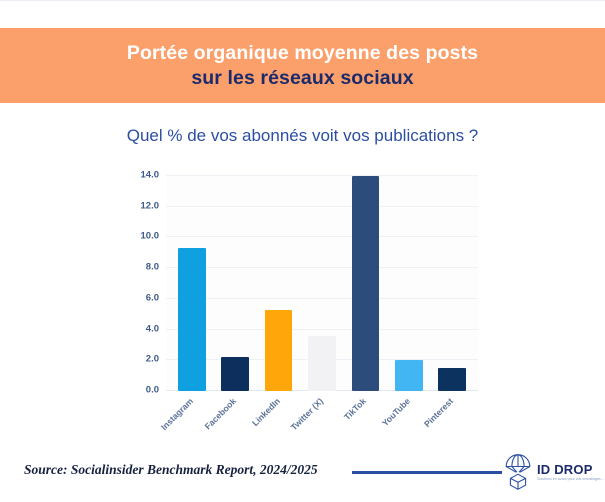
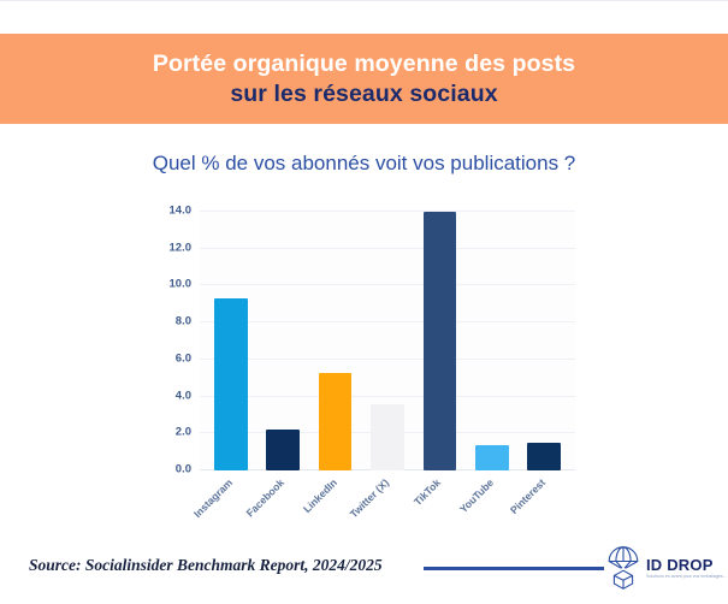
YouTube: 2.0 -> 1.4
